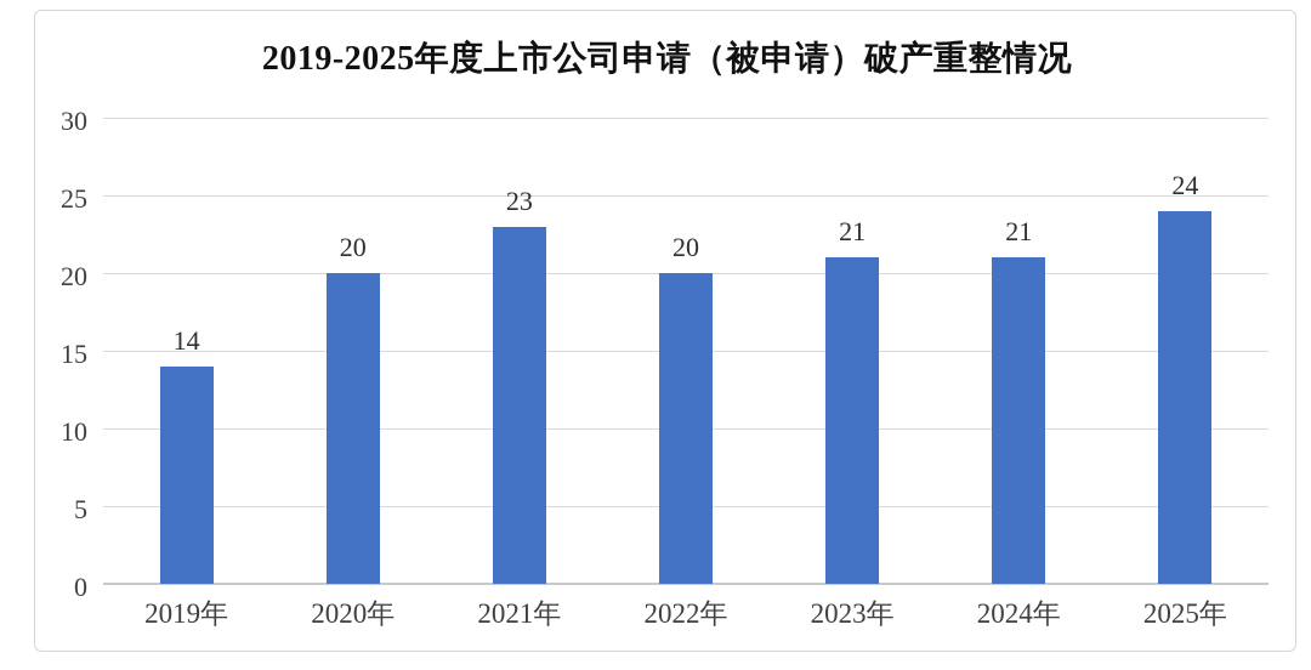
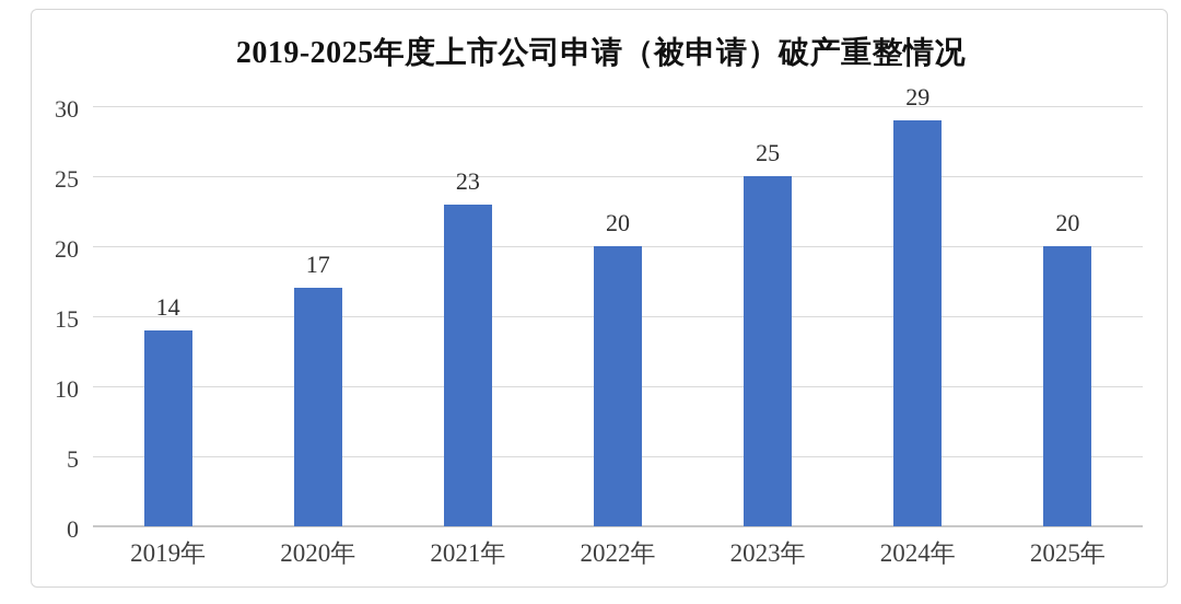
2020年: 20 -> 17
2023年: 21 -> 25
2024年: 21 -> 29
2025年: 24 -> 20
